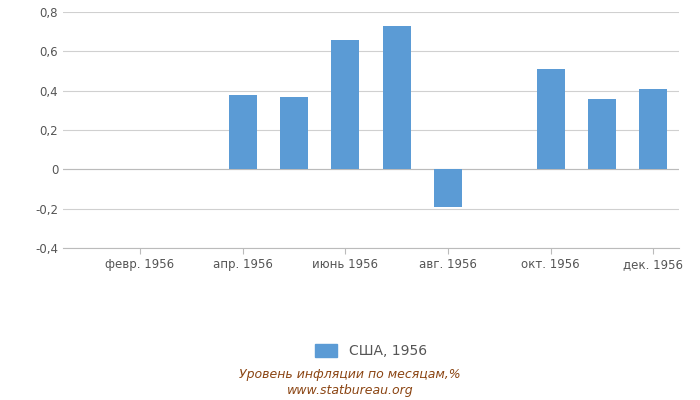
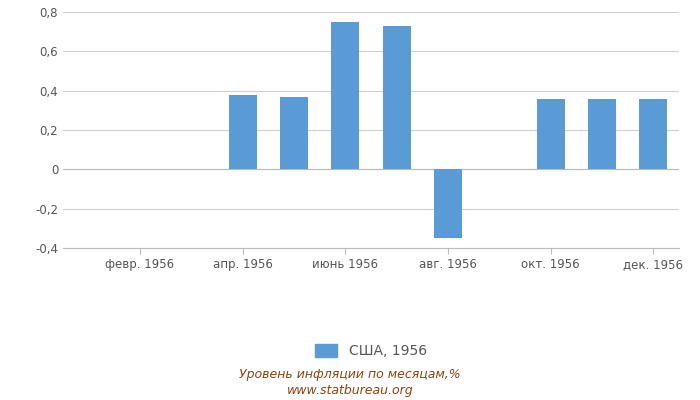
июнь 1956: 0,66 -> 0,75
авг. 1956: -0,19 -> -0,35
окт. 1956: 0,51 -> 0,36
дек. 1956: 0,41 -> 0,36
